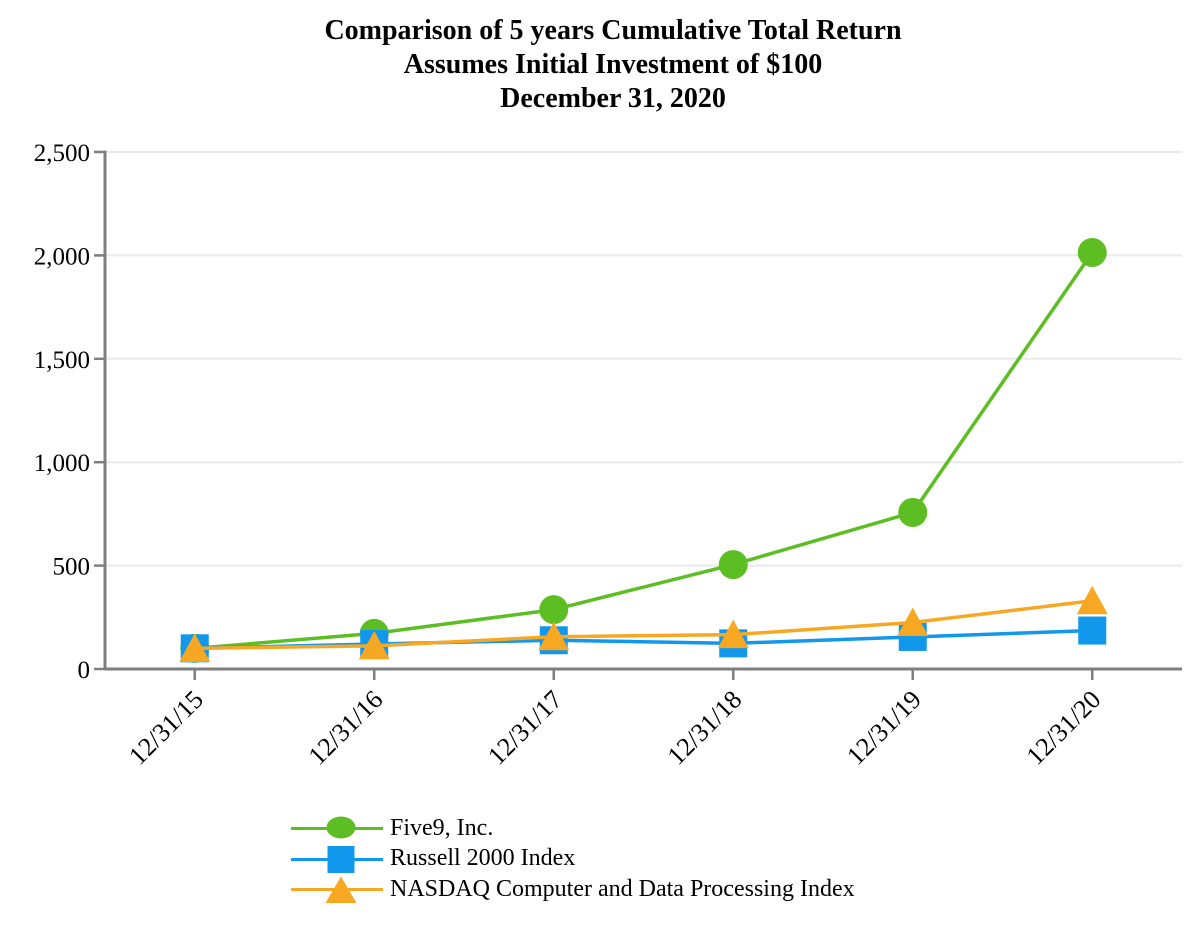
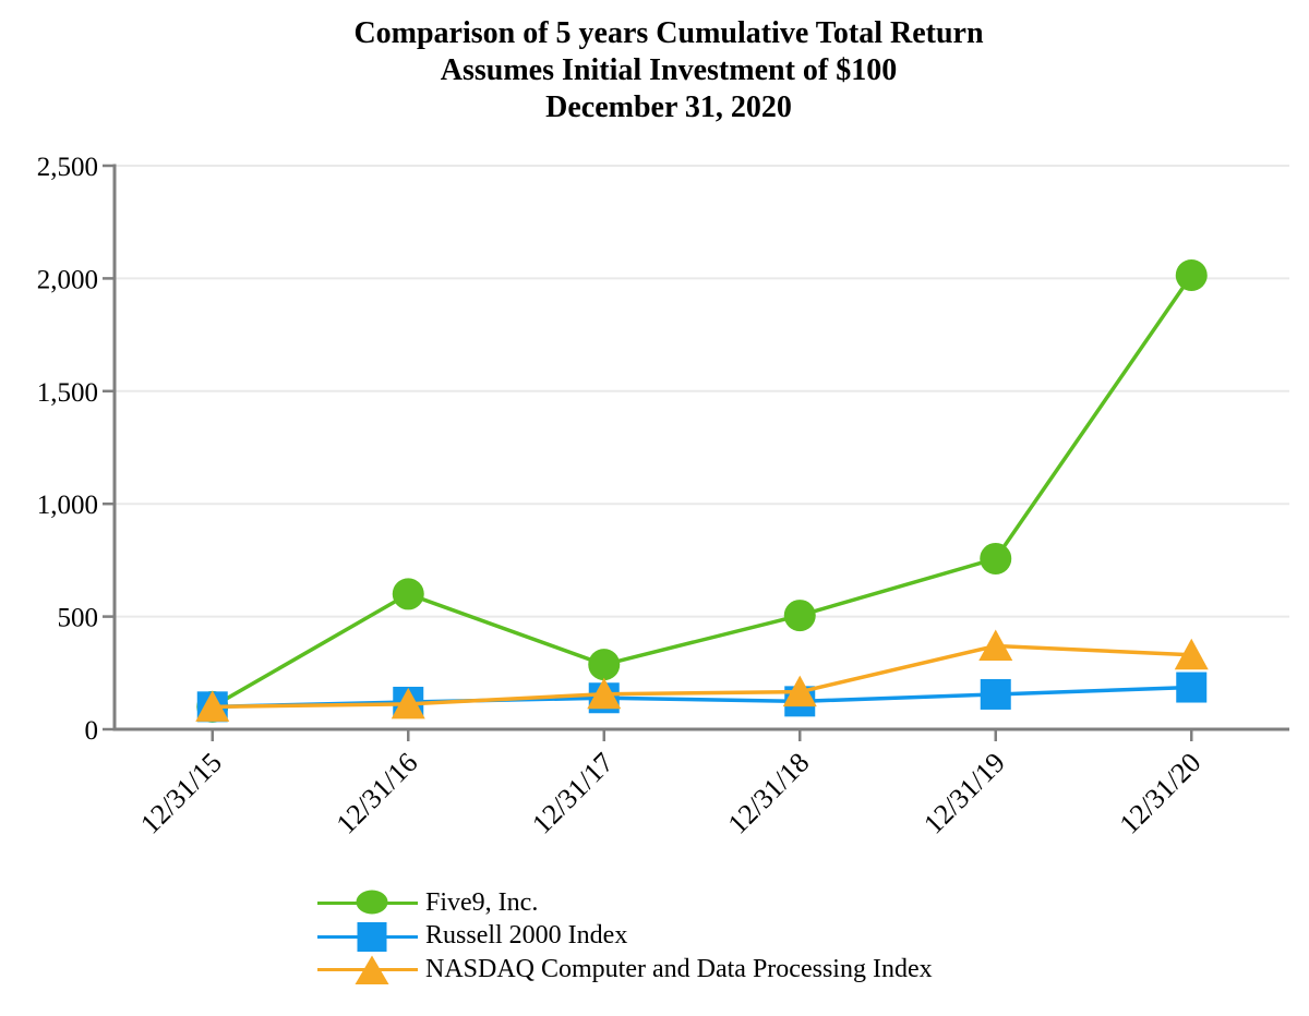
Five9, Inc./12/31/16: 170 -> 600
NASDAQ Computer and Data Processing Index/12/31/19: 220 -> 370
